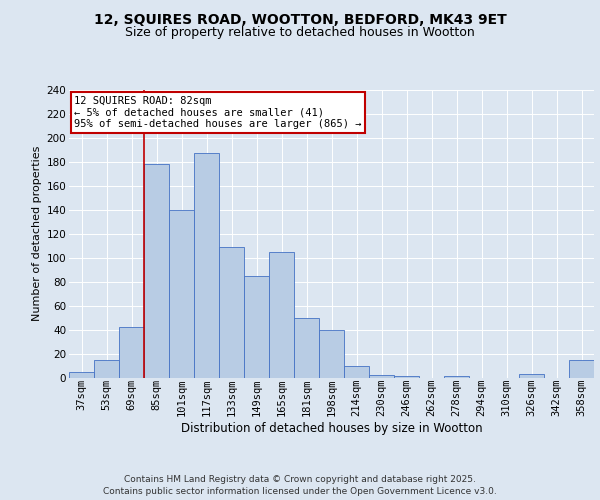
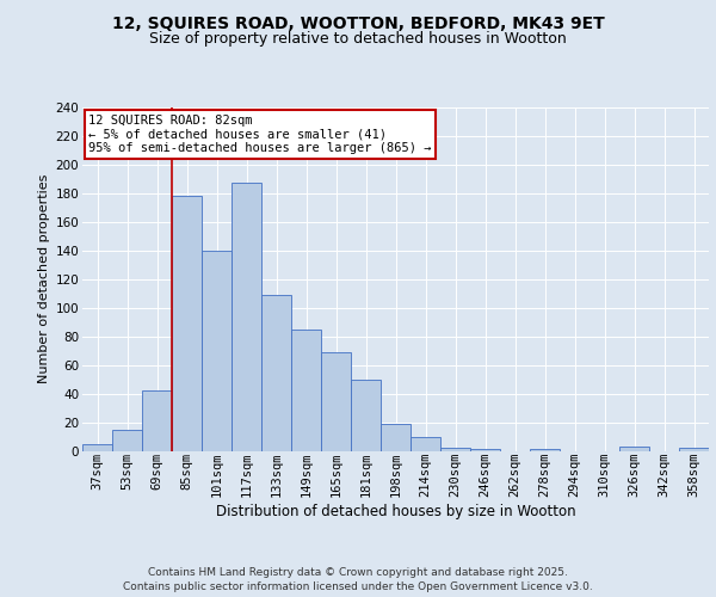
165sqm: 105 -> 69
198sqm: 40 -> 19
358sqm: 15 -> 2
